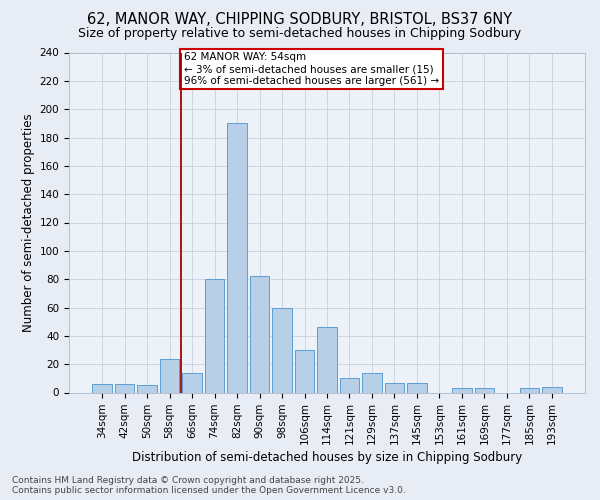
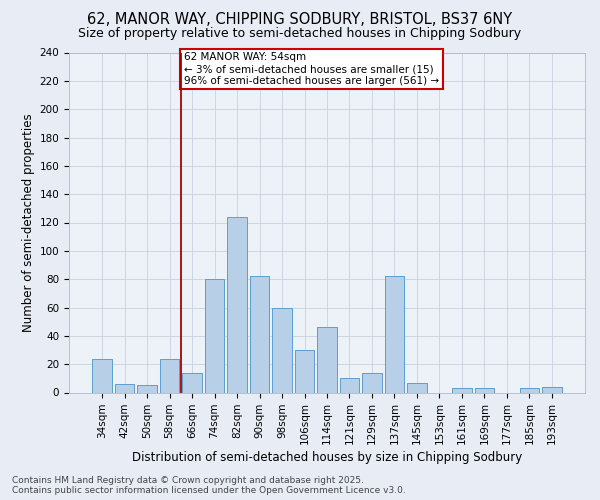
34sqm: 6 -> 24
82sqm: 190 -> 124
137sqm: 7 -> 82
